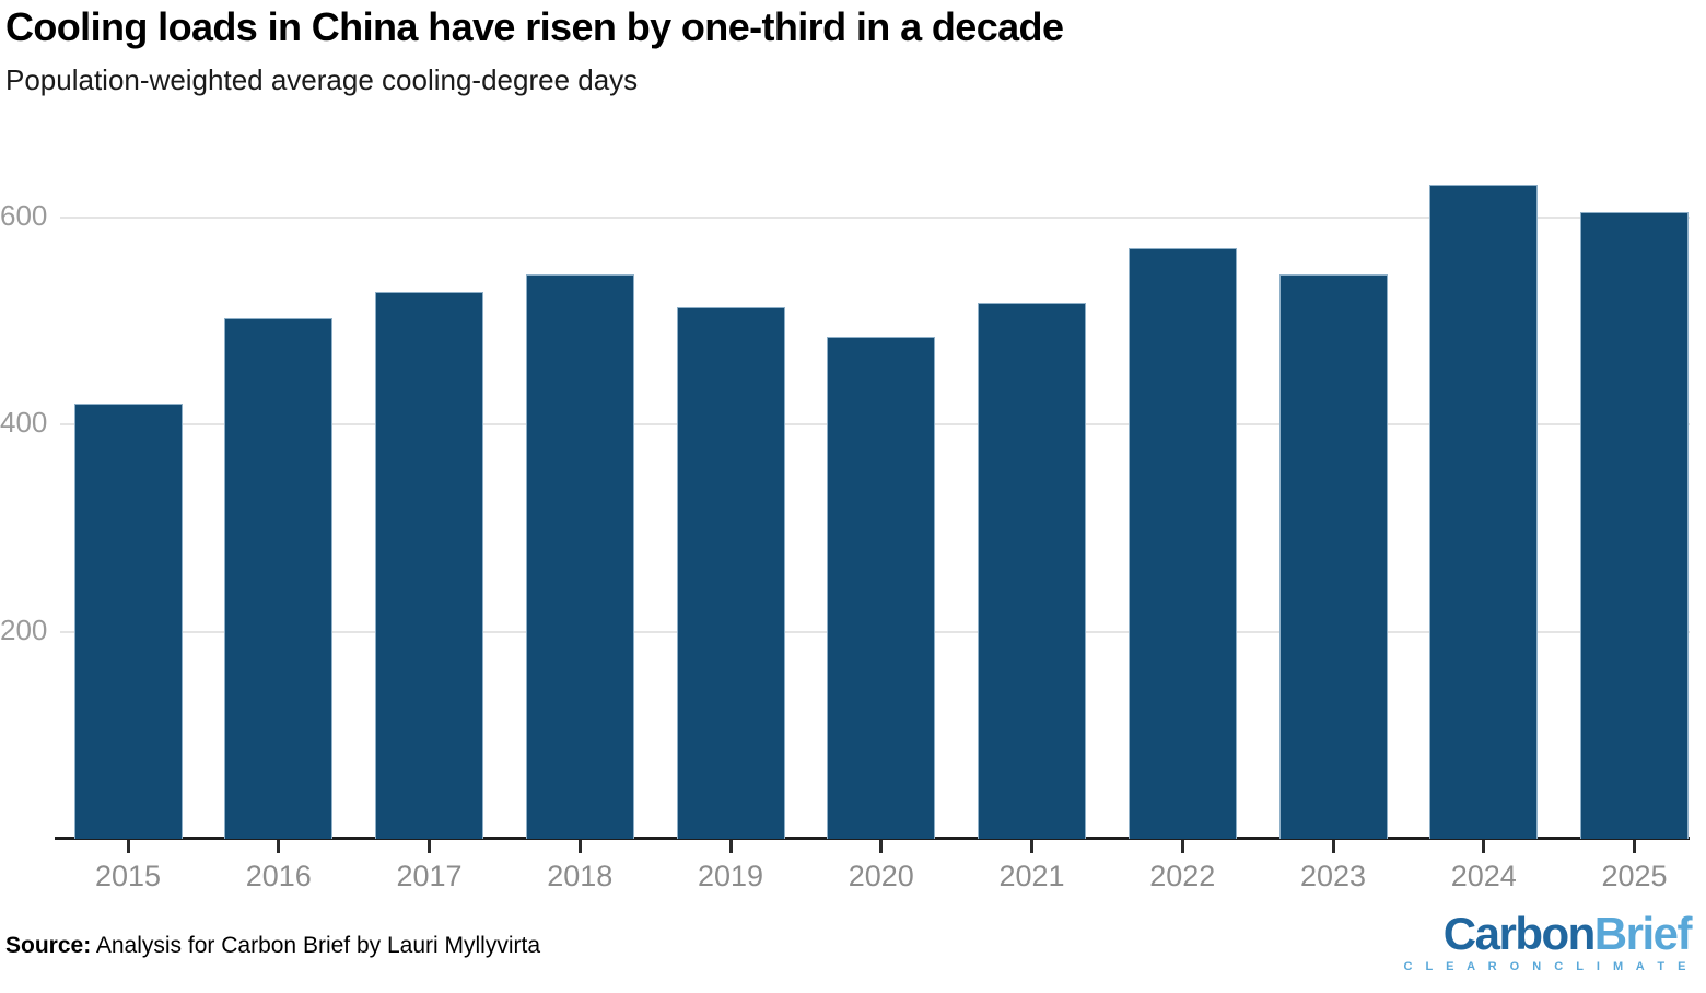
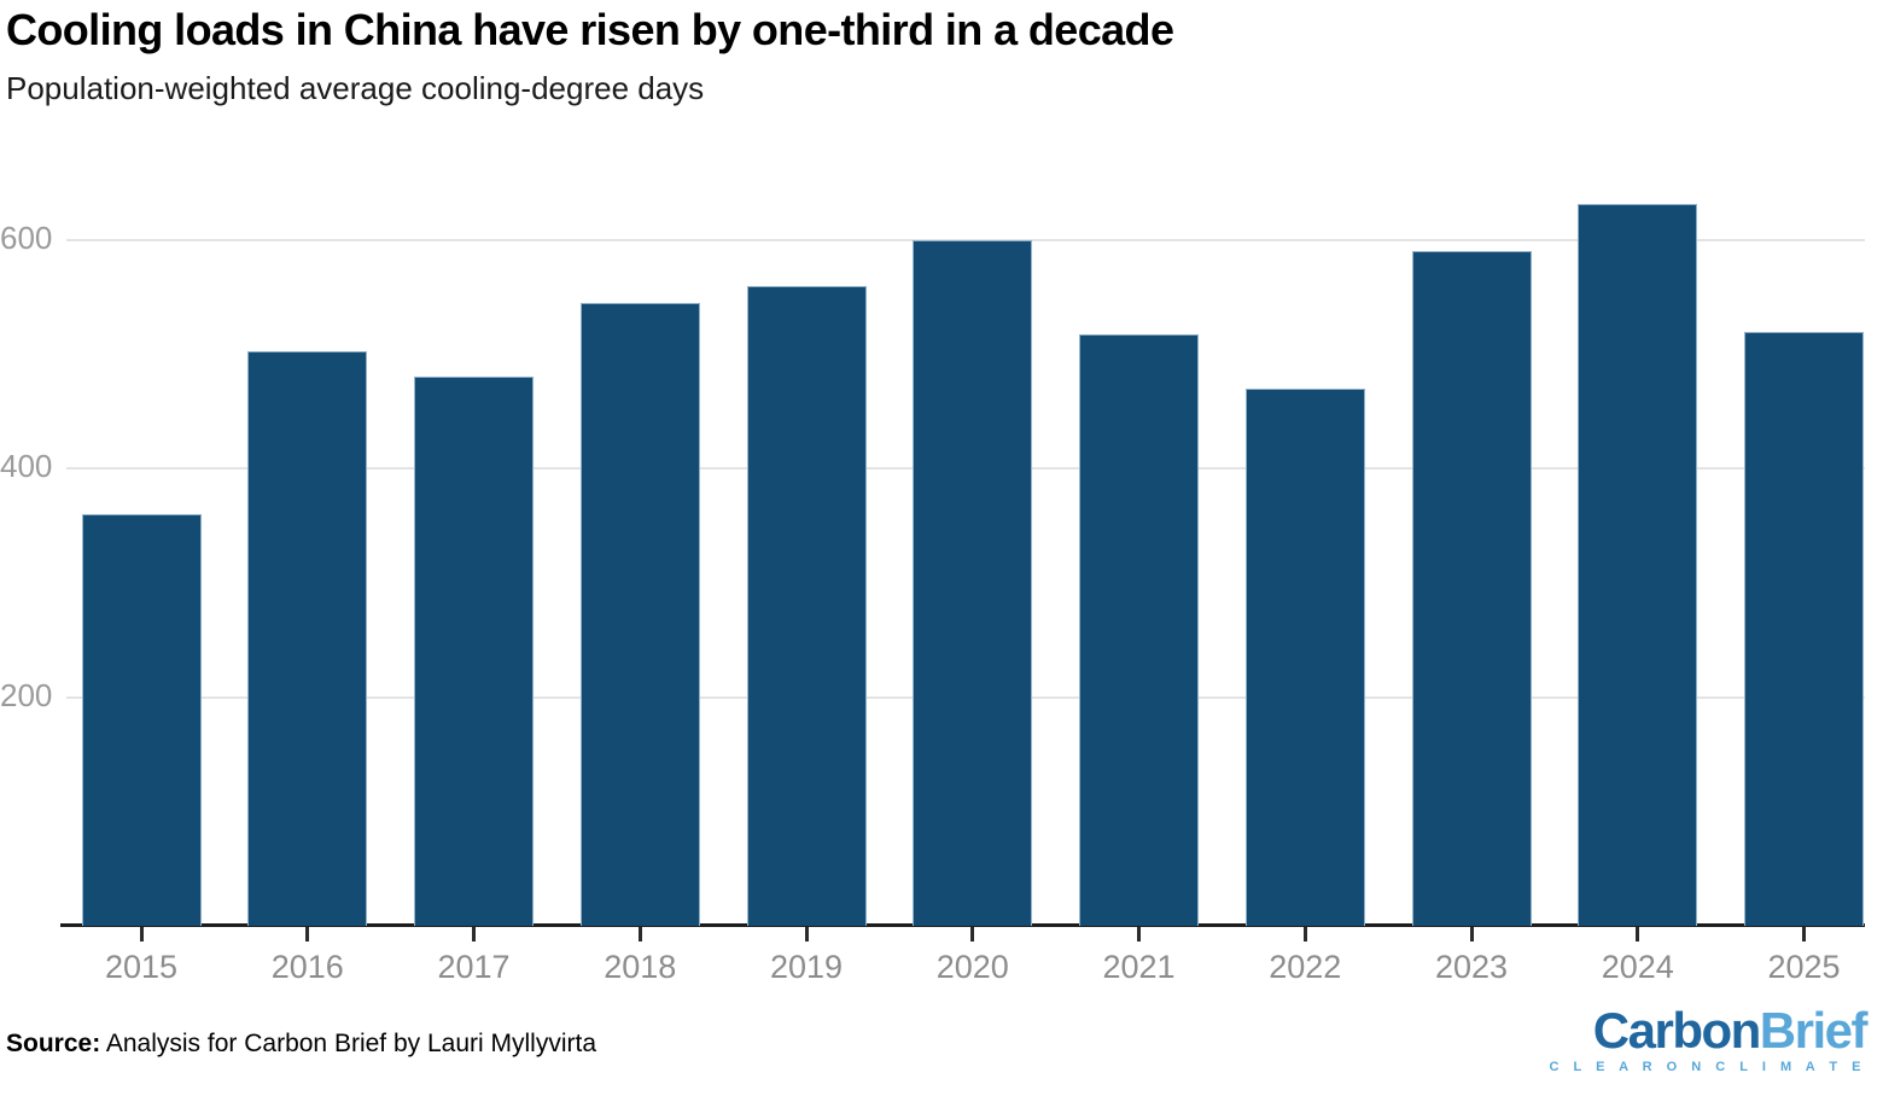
2015: 420 -> 360
2017: 530 -> 480
2019: 510 -> 560
2020: 480 -> 600
2022: 570 -> 470
2023: 540 -> 590
2025: 600 -> 520
